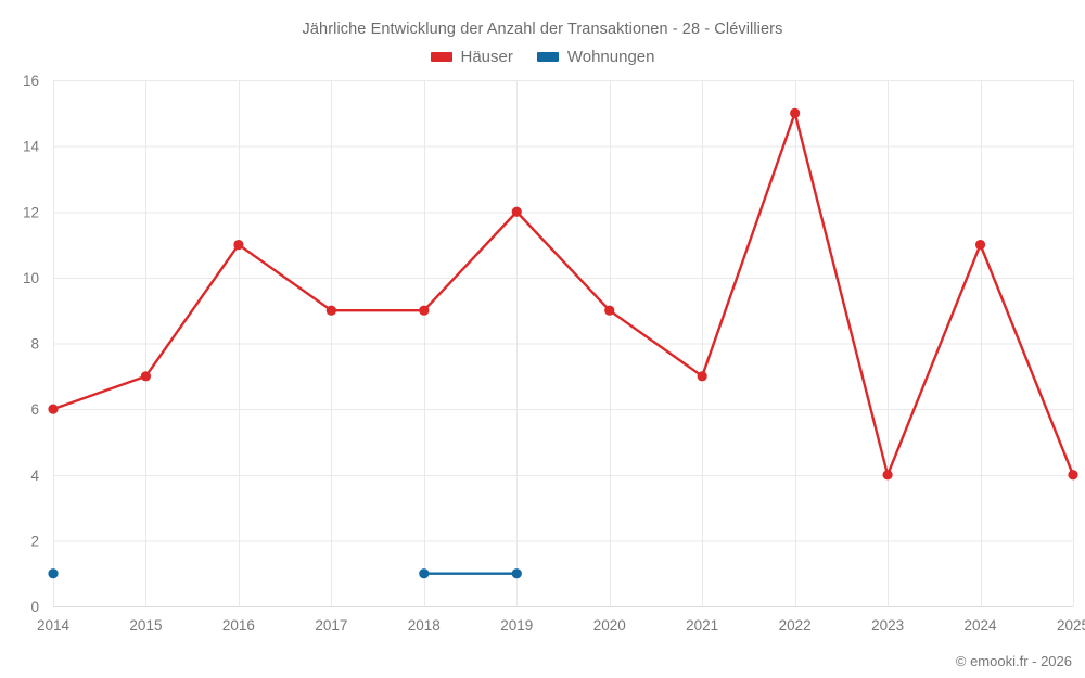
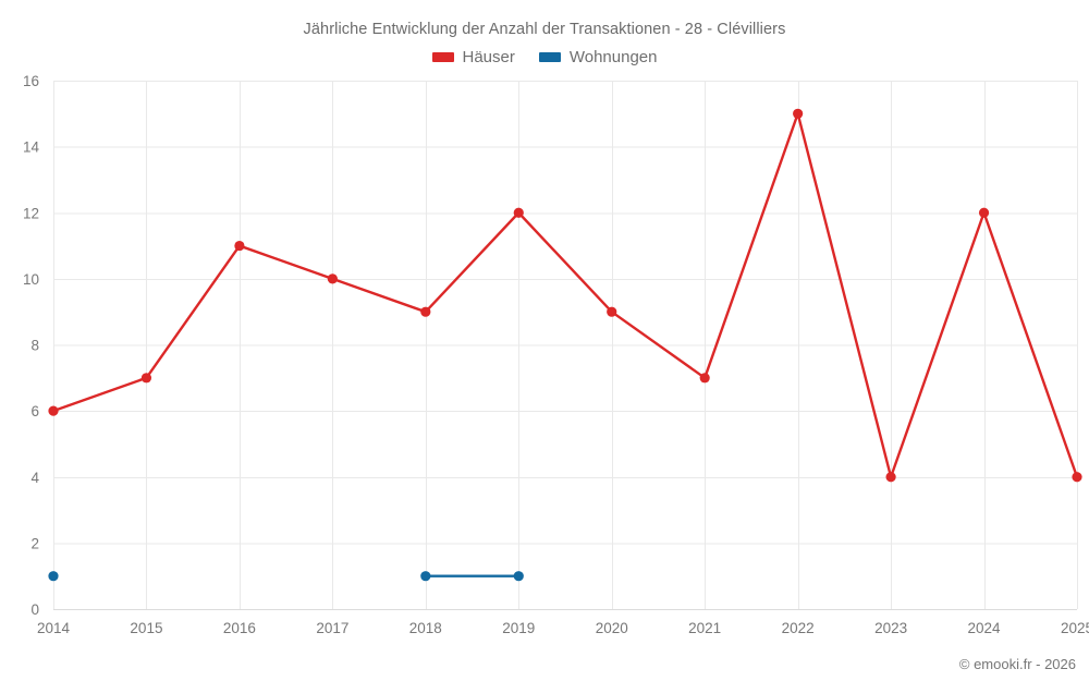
Häuser/2017: 9 -> 10
Häuser/2024: 11 -> 12
